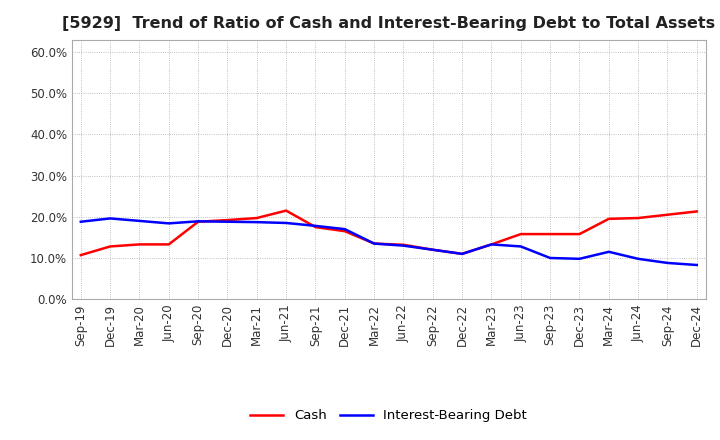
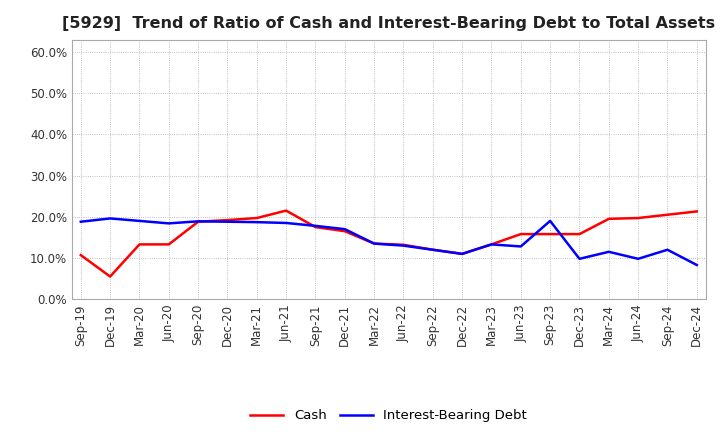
Cash/Dec-19: 12.8% -> 5.5%
Interest-Bearing Debt/Sep-23: 10.0% -> 19.0%
Interest-Bearing Debt/Sep-24: 8.8% -> 12.0%
